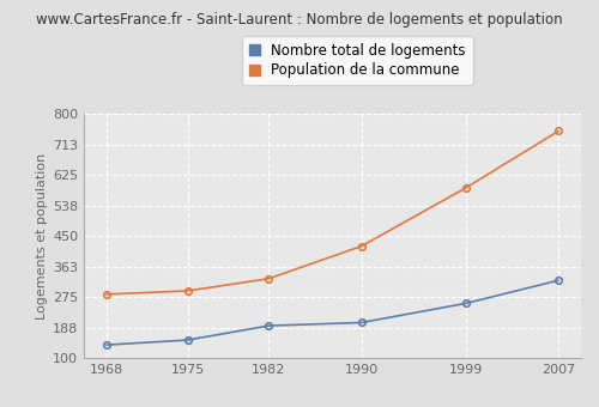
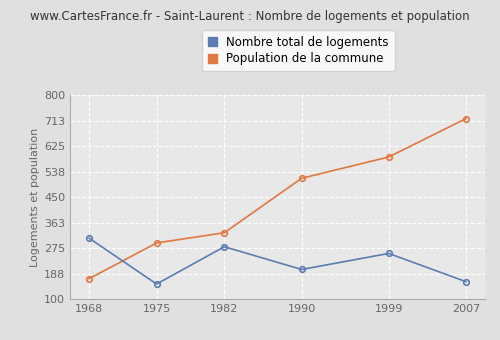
Nombre total de logements/1968: 138 -> 310
Population de la commune/1968: 283 -> 170
Nombre total de logements/1982: 193 -> 280
Population de la commune/1990: 421 -> 515
Nombre total de logements/2007: 323 -> 160
Population de la commune/2007: 751 -> 720
